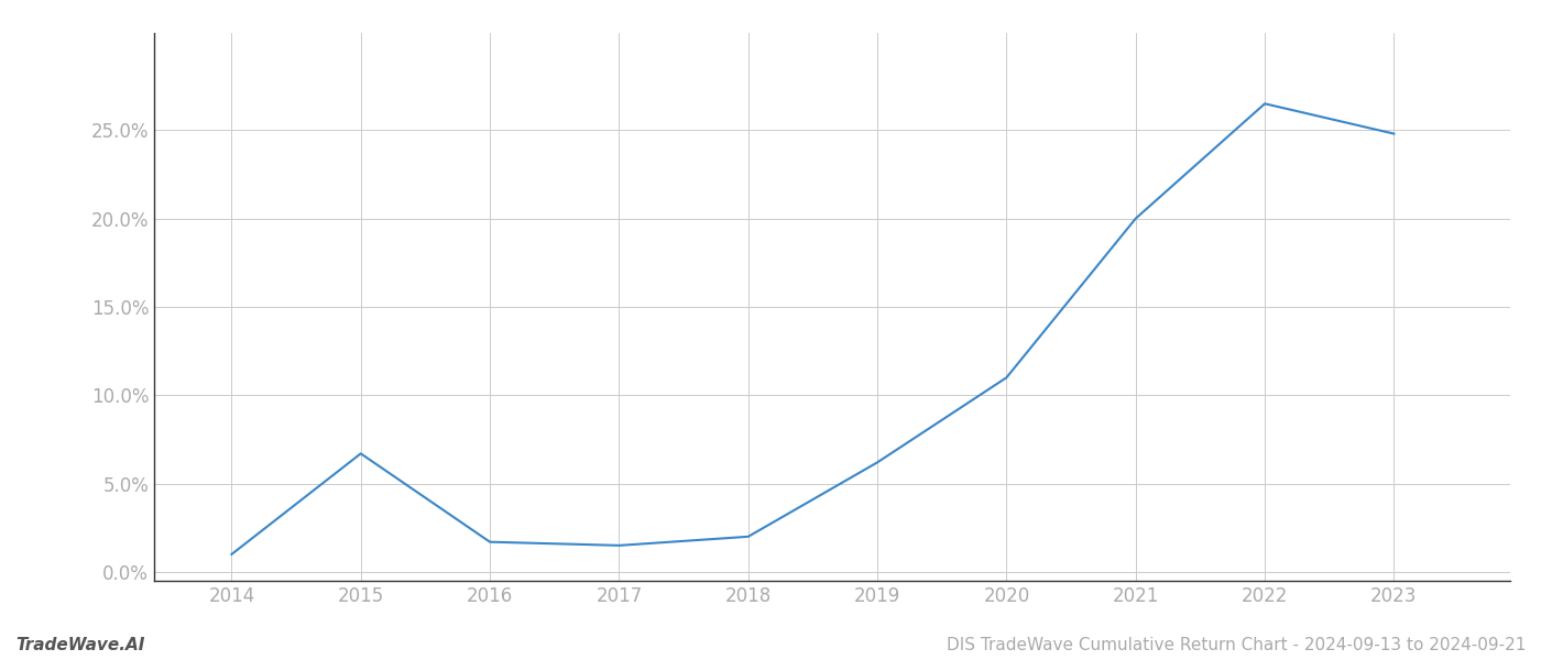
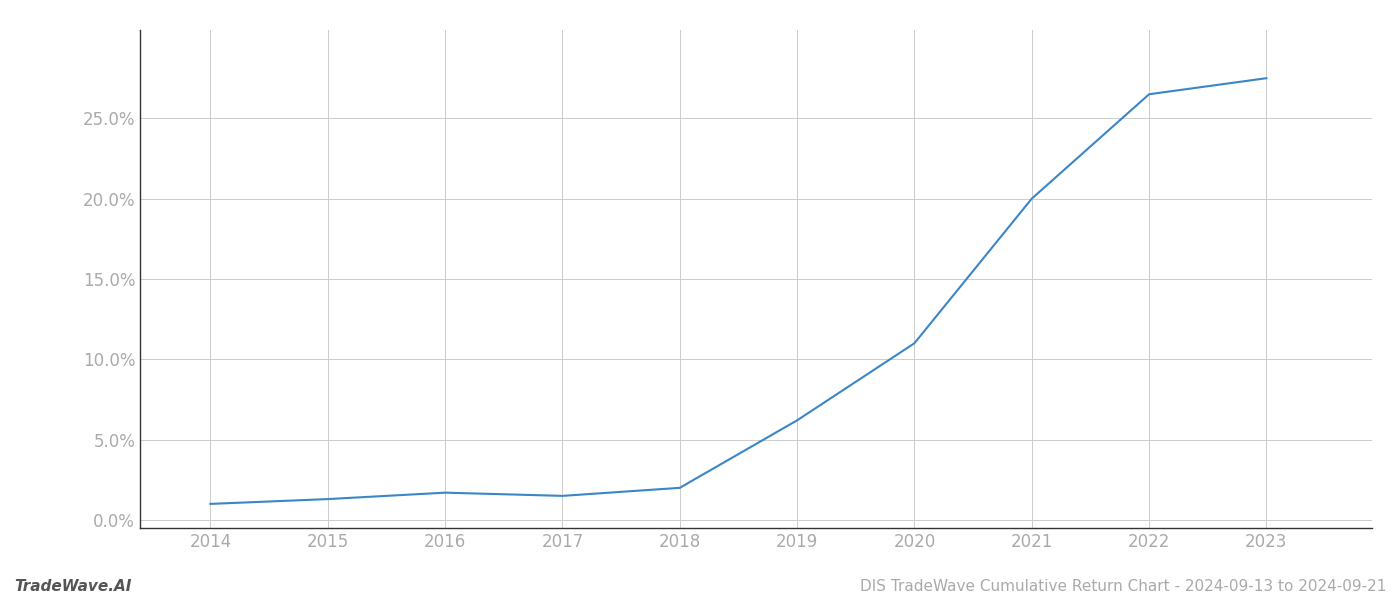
2015: 6.7% -> 1.3%
2023: 24.8% -> 27.5%
